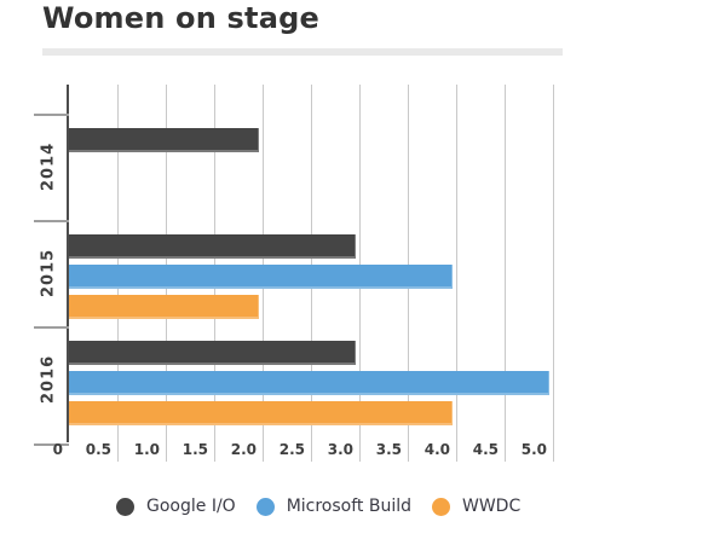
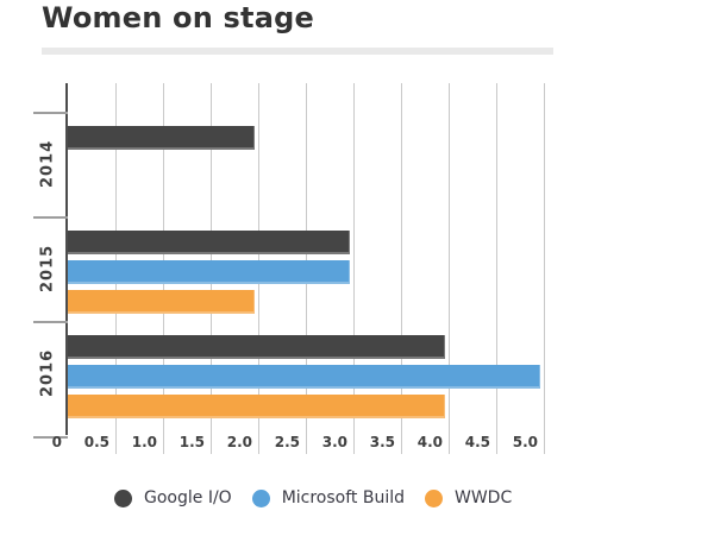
Microsoft Build/2015: 4 -> 3
Google I/O/2016: 3 -> 4
